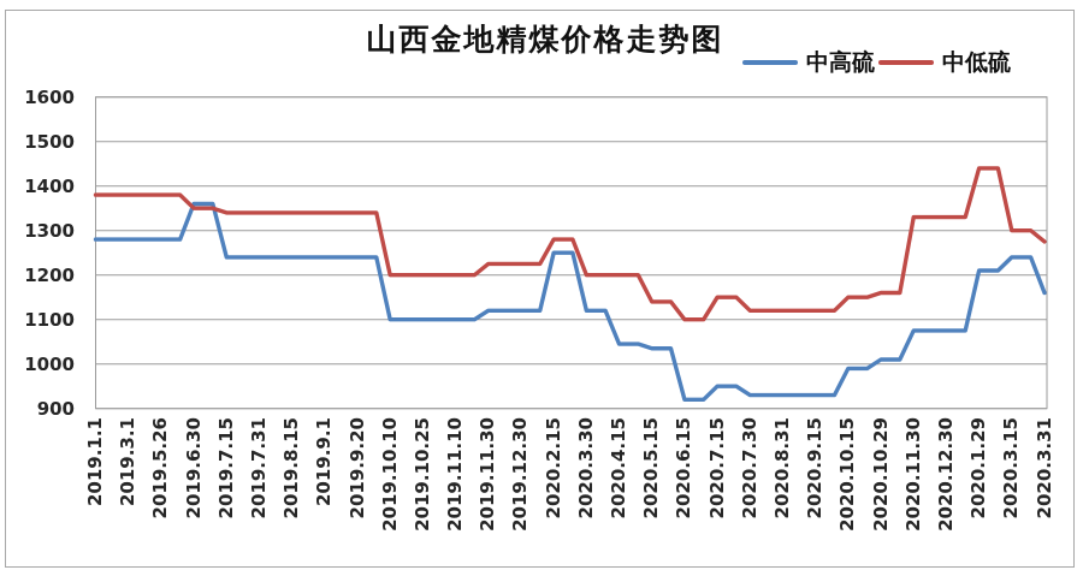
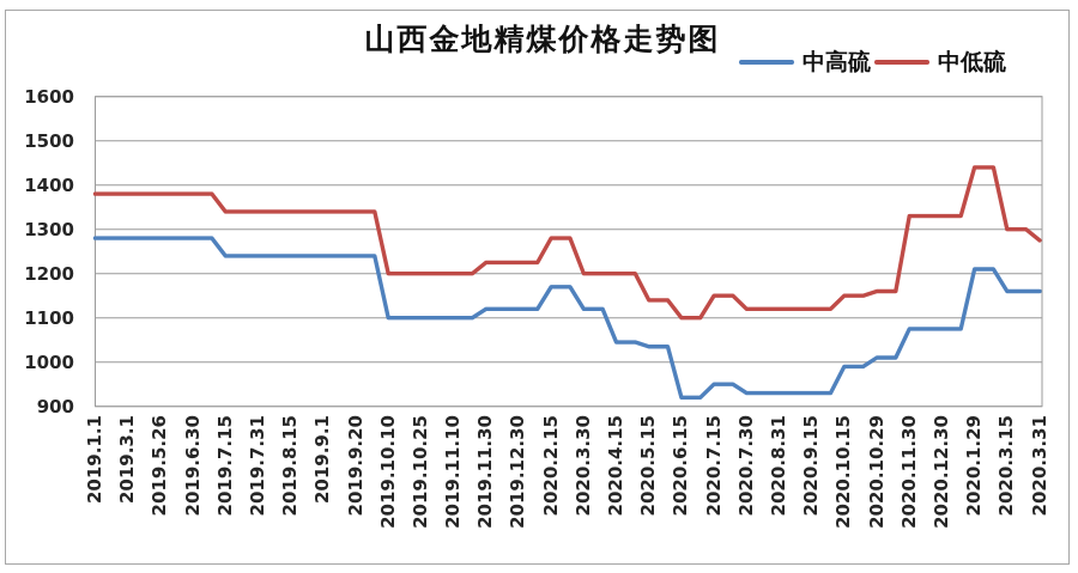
中高硫/2019.6.30: 1360 -> 1280
中低硫/2019.6.30: 1350 -> 1380
中高硫/2020.2.15: 1250 -> 1170
中高硫/2020.3.15: 1240 -> 1160
